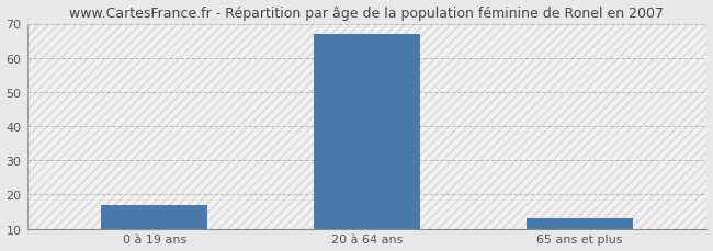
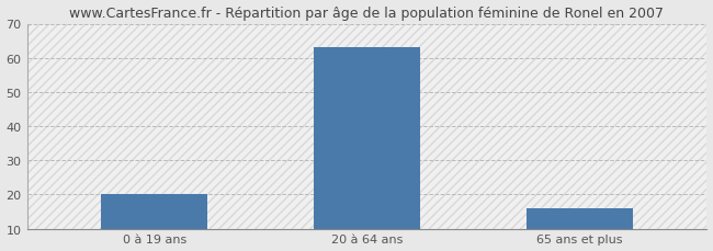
0 à 19 ans: 17 -> 20
20 à 64 ans: 67 -> 63
65 ans et plus: 13 -> 16
